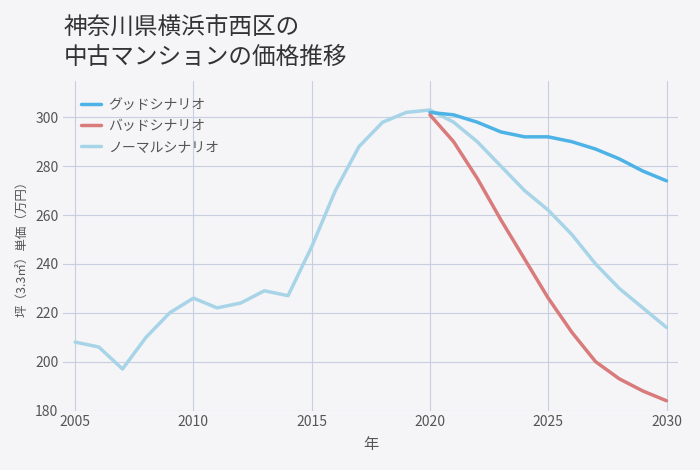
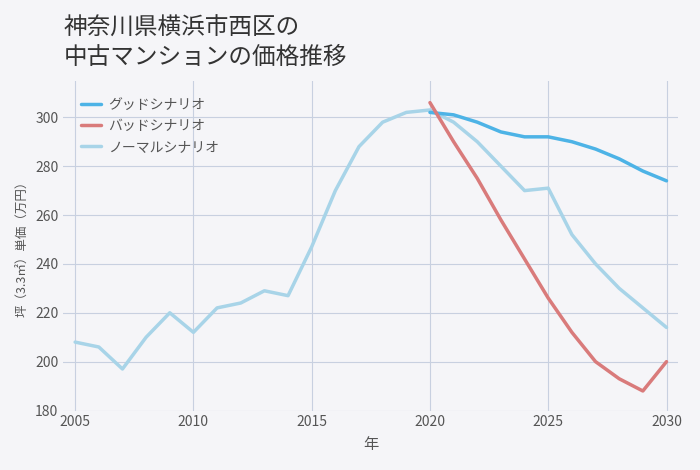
ノーマルシナリオ/2010: 226 -> 212
バッドシナリオ/2020: 301 -> 306
ノーマルシナリオ/2025: 262 -> 271
バッドシナリオ/2030: 184 -> 200
